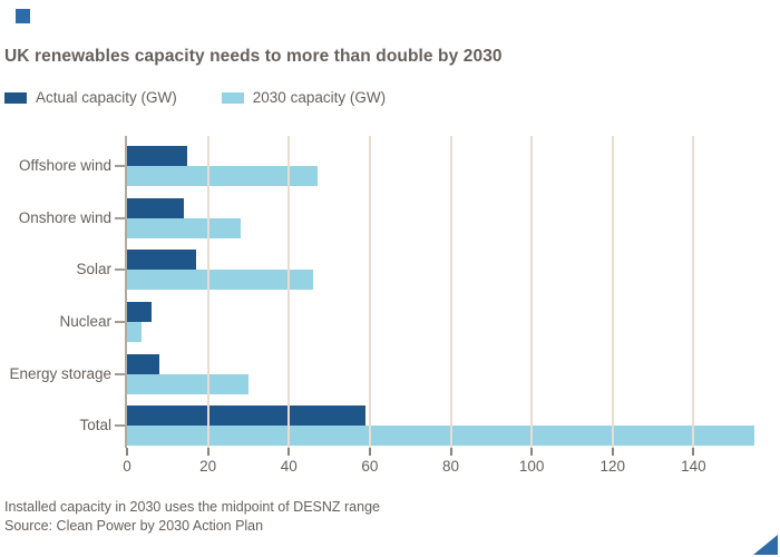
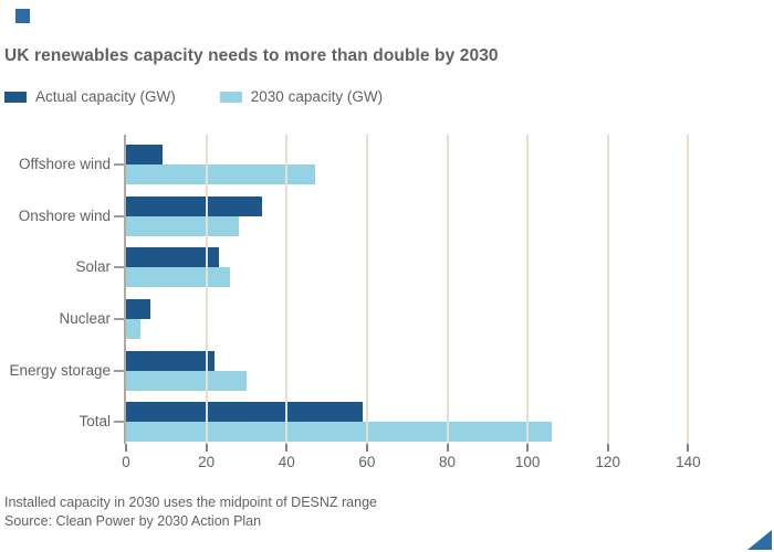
Actual capacity (GW)/Offshore wind: 15 -> 9
Actual capacity (GW)/Onshore wind: 14 -> 34
Actual capacity (GW)/Solar: 17 -> 23
2030 capacity (GW)/Solar: 46 -> 26
Actual capacity (GW)/Energy storage: 8 -> 22
2030 capacity (GW)/Total: 155 -> 106
